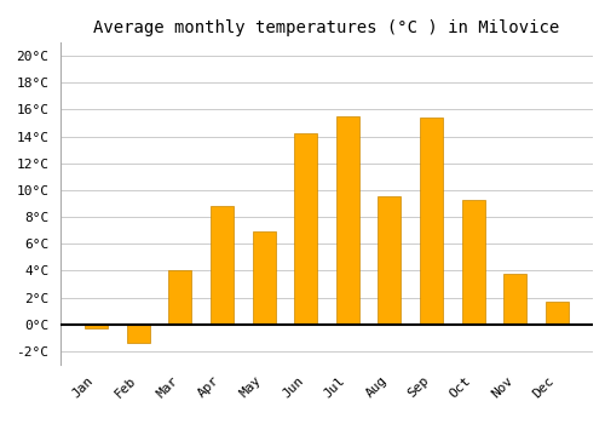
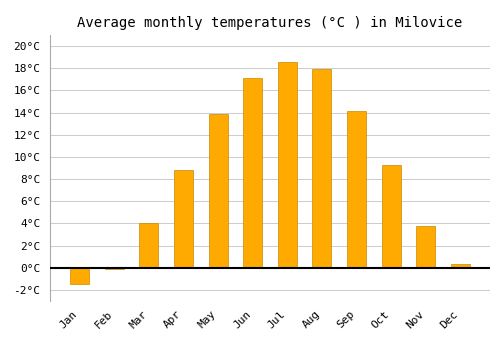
Jan: -0.3°C -> -1.5°C
Feb: -1.4°C -> -0.1°C
May: 6.9°C -> 13.9°C
Jun: 14.2°C -> 17.1°C
Jul: 15.5°C -> 18.6°C
Aug: 9.5°C -> 17.9°C
Sep: 15.4°C -> 14.1°C
Dec: 1.7°C -> 0.3°C
